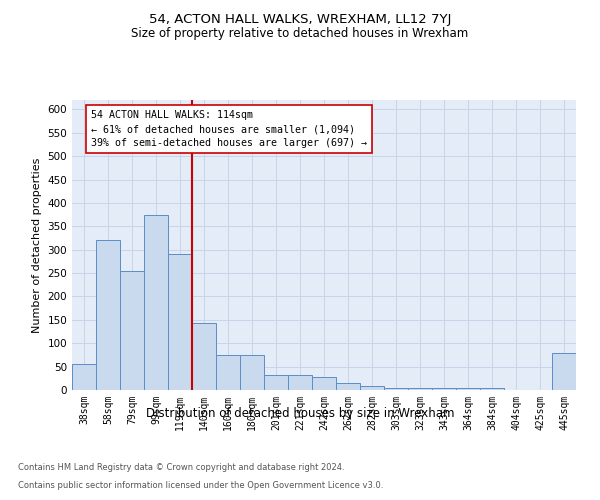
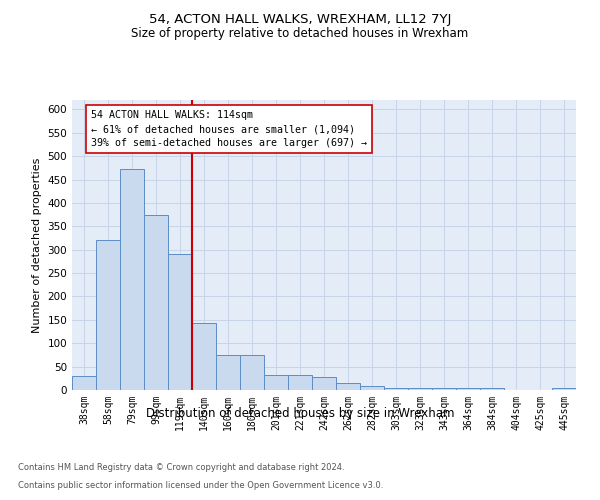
38sqm: 55 -> 30
79sqm: 255 -> 473
445sqm: 80 -> 5
